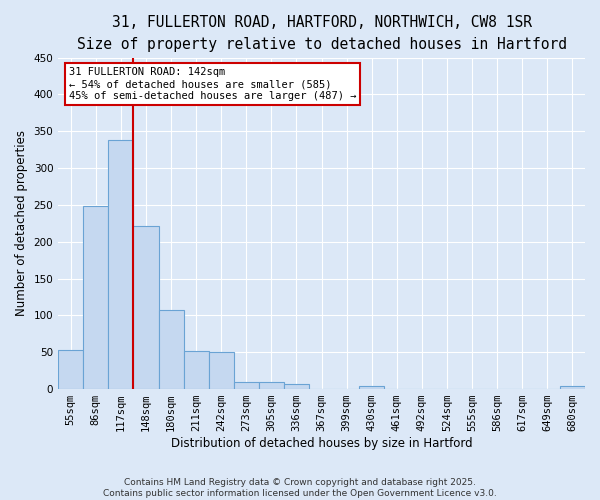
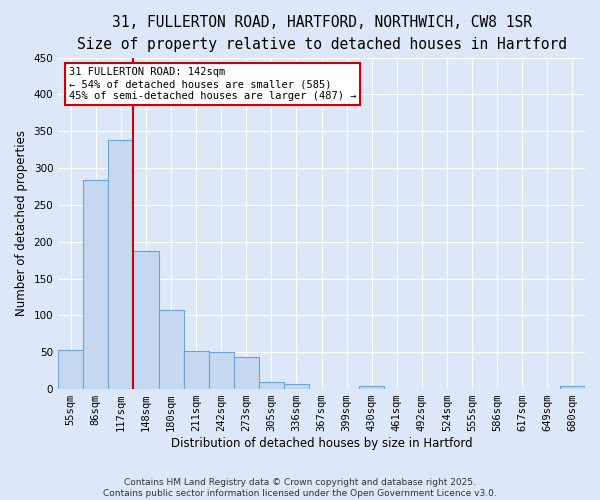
86sqm: 248 -> 284
148sqm: 222 -> 188
273sqm: 10 -> 44
